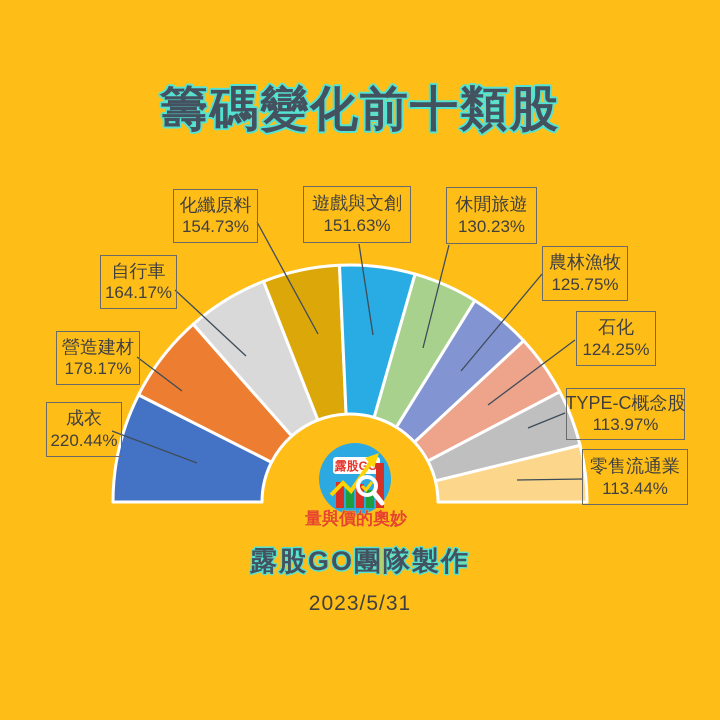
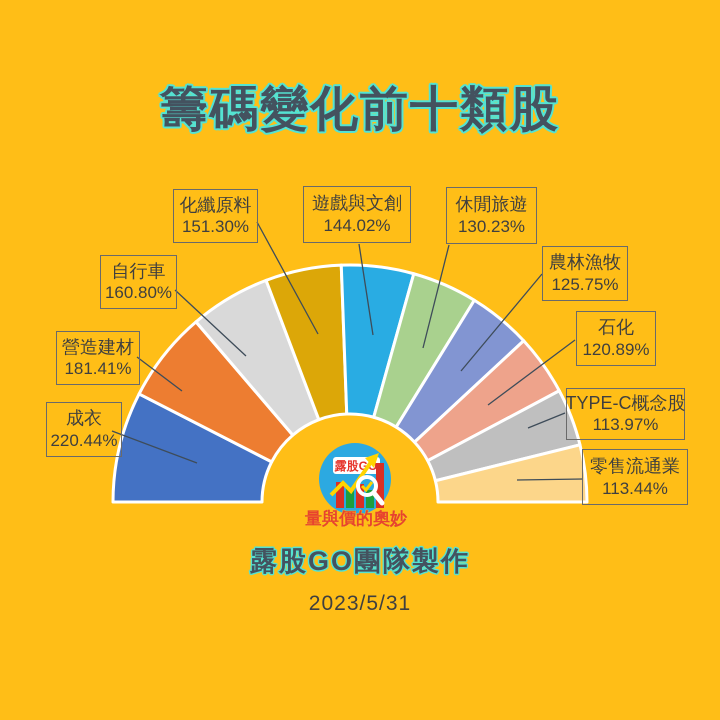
營造建材: 178.17% -> 181.41%
自行車: 164.17% -> 160.80%
化纖原料: 154.73% -> 151.30%
遊戲與文創: 151.63% -> 144.02%
石化: 124.25% -> 120.89%
